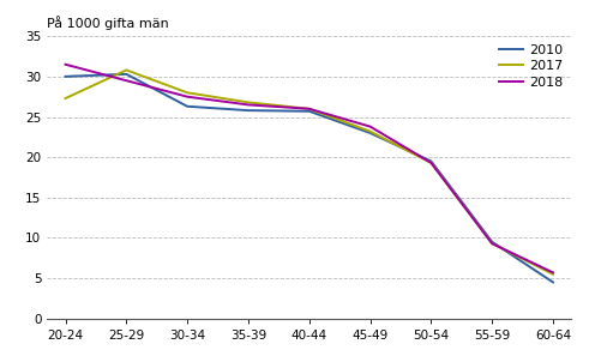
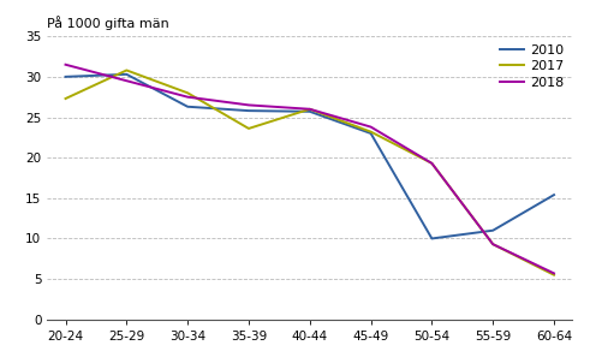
2017/35-39: 26.8 -> 23.6
2010/50-54: 19.5 -> 10.0
2010/55-59: 9.5 -> 11.0
2010/60-64: 4.5 -> 15.4
